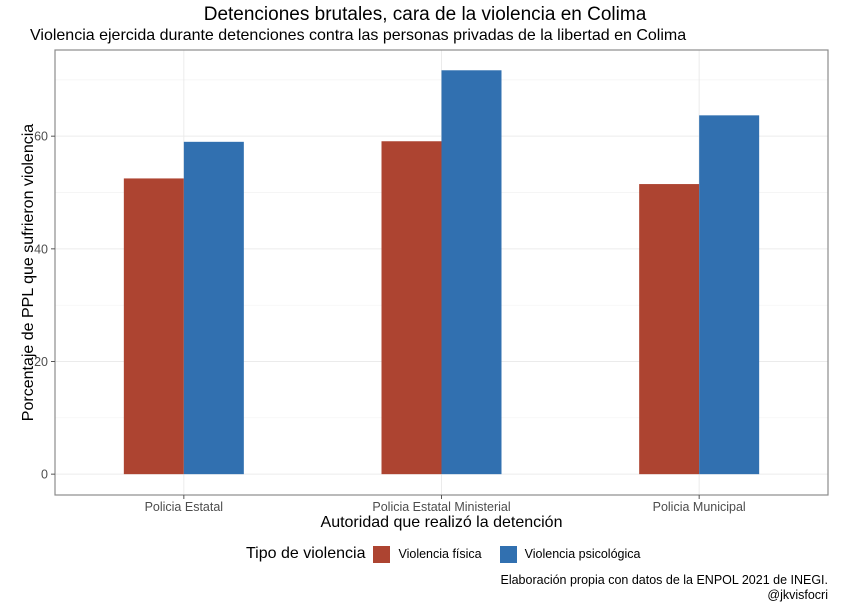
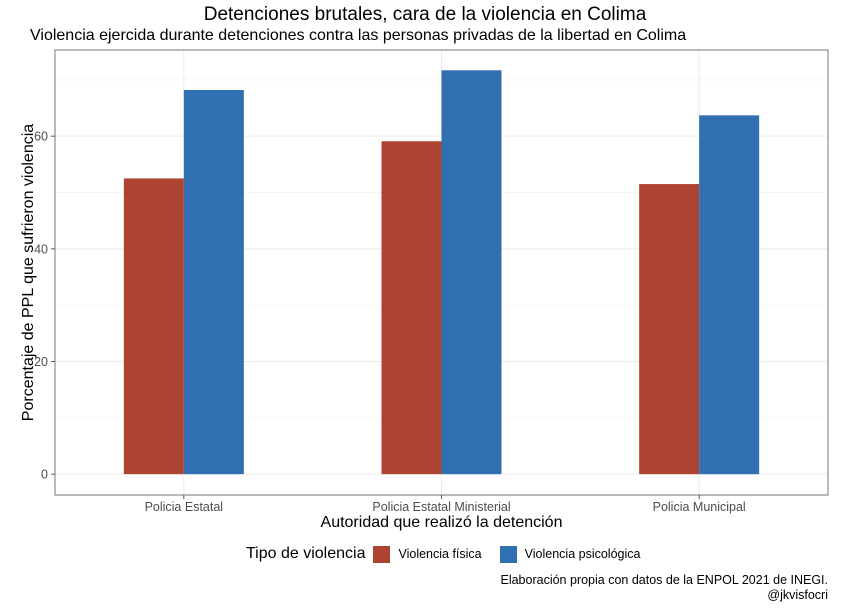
Violencia psicológica/Policia Estatal: 59 -> 68
